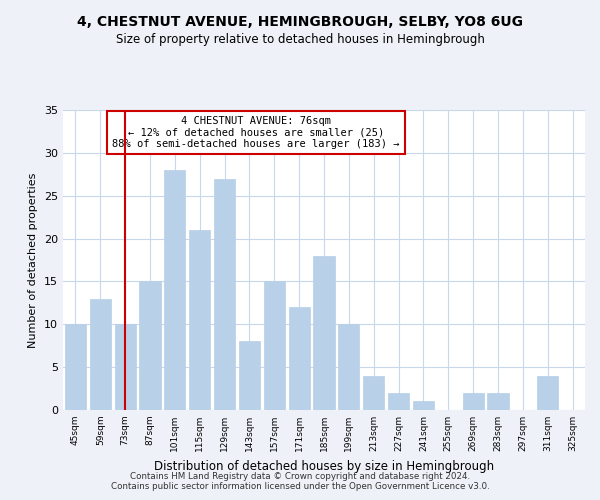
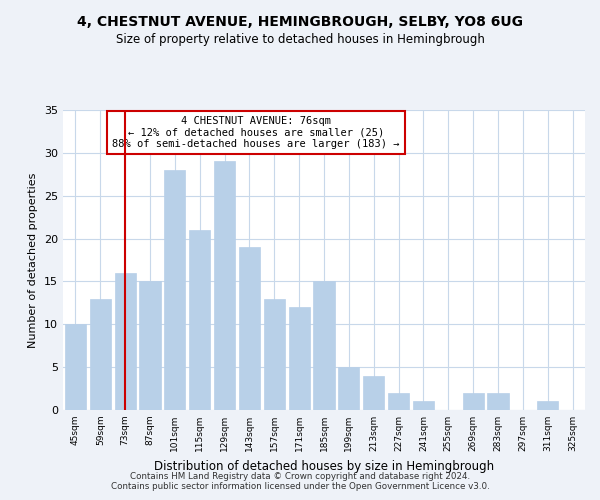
73sqm: 10 -> 16
129sqm: 27 -> 29
143sqm: 8 -> 19
157sqm: 15 -> 13
185sqm: 18 -> 15
199sqm: 10 -> 5
311sqm: 4 -> 1
